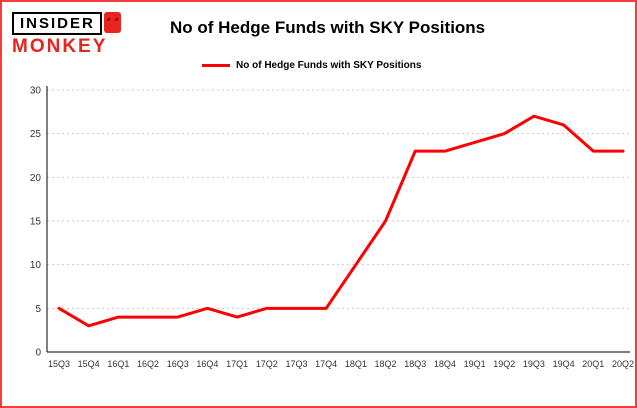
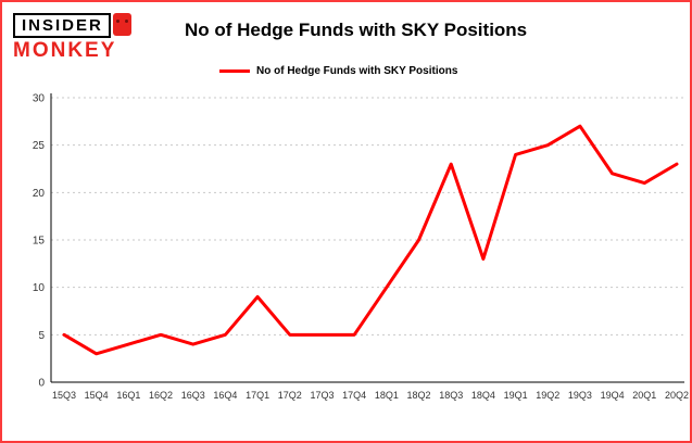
16Q2: 4 -> 5
17Q1: 4 -> 9
18Q4: 23 -> 13
19Q4: 26 -> 22
20Q1: 23 -> 21
